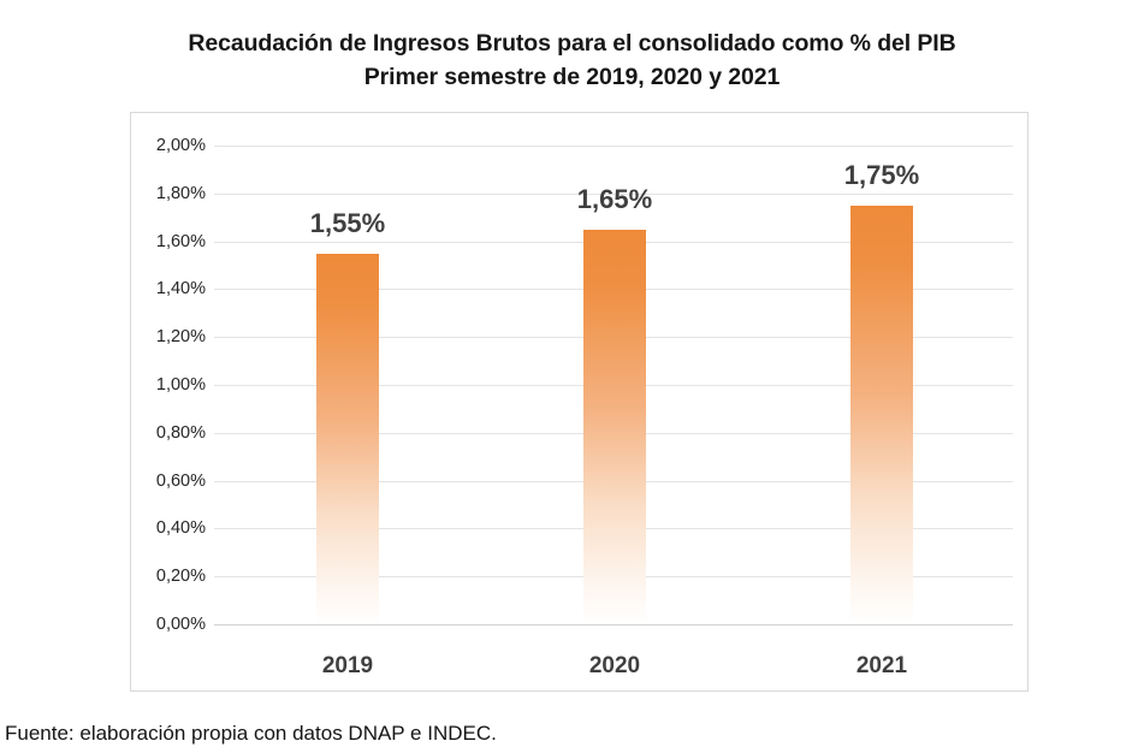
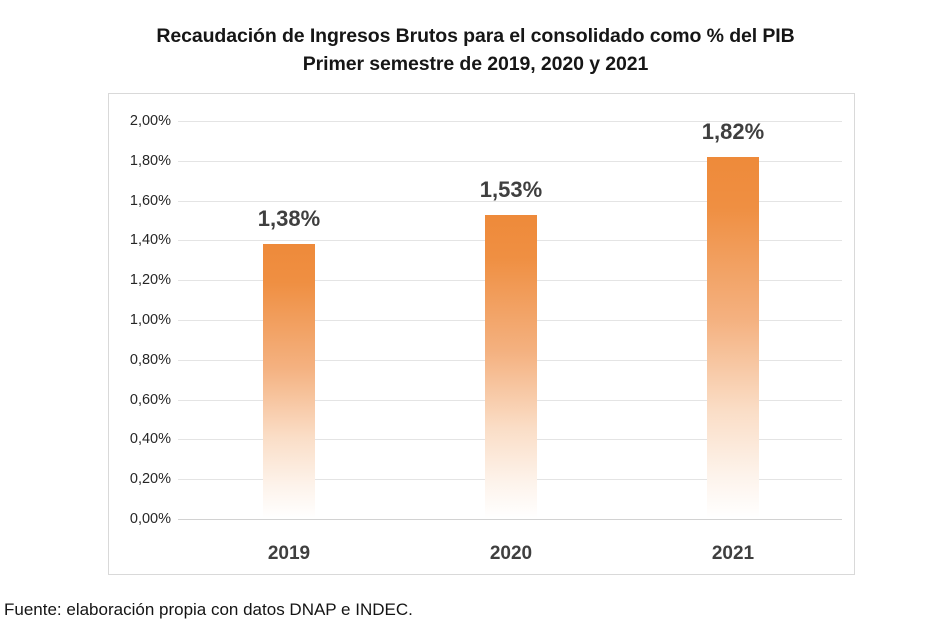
2019: 1,55% -> 1,38%
2020: 1,65% -> 1,53%
2021: 1,75% -> 1,82%
